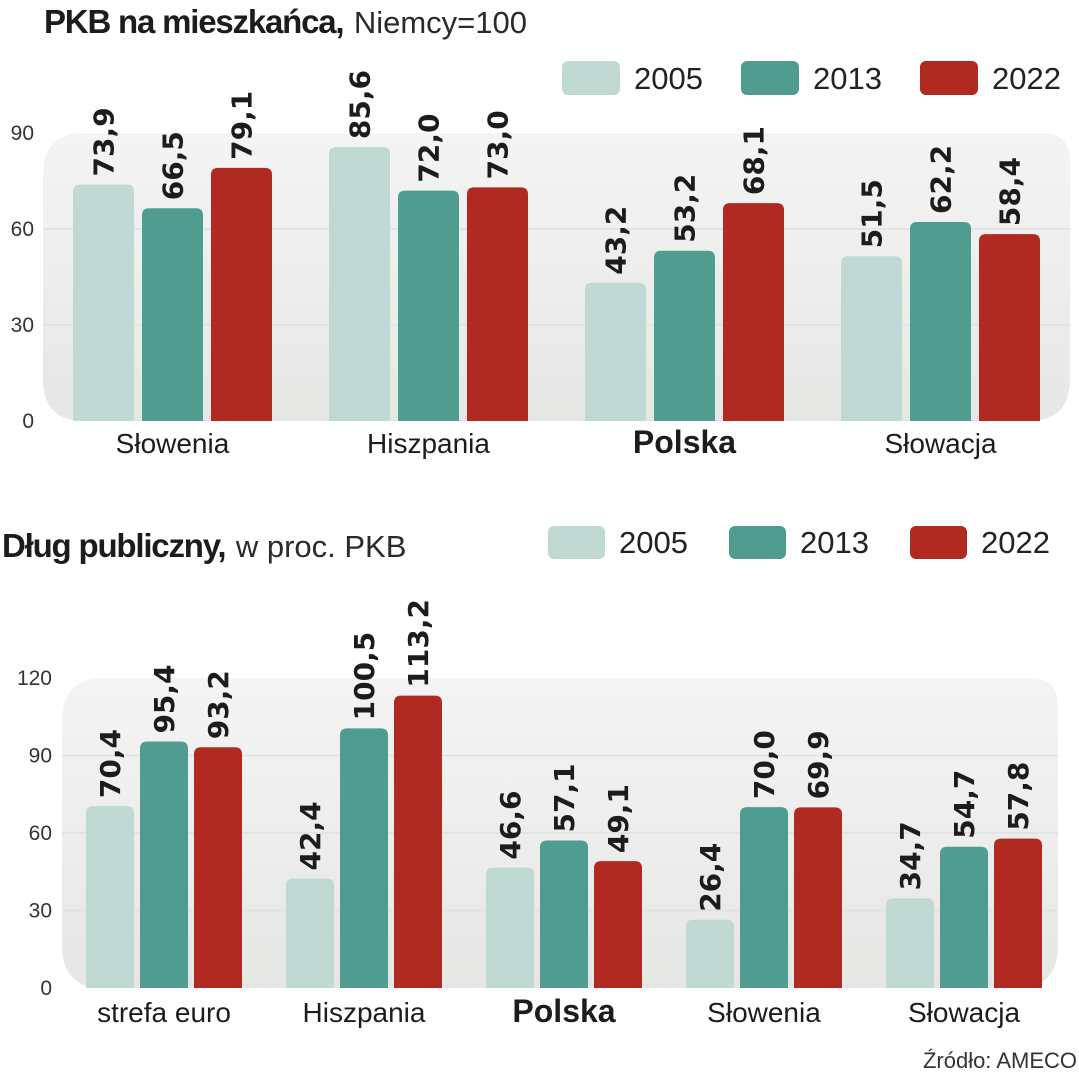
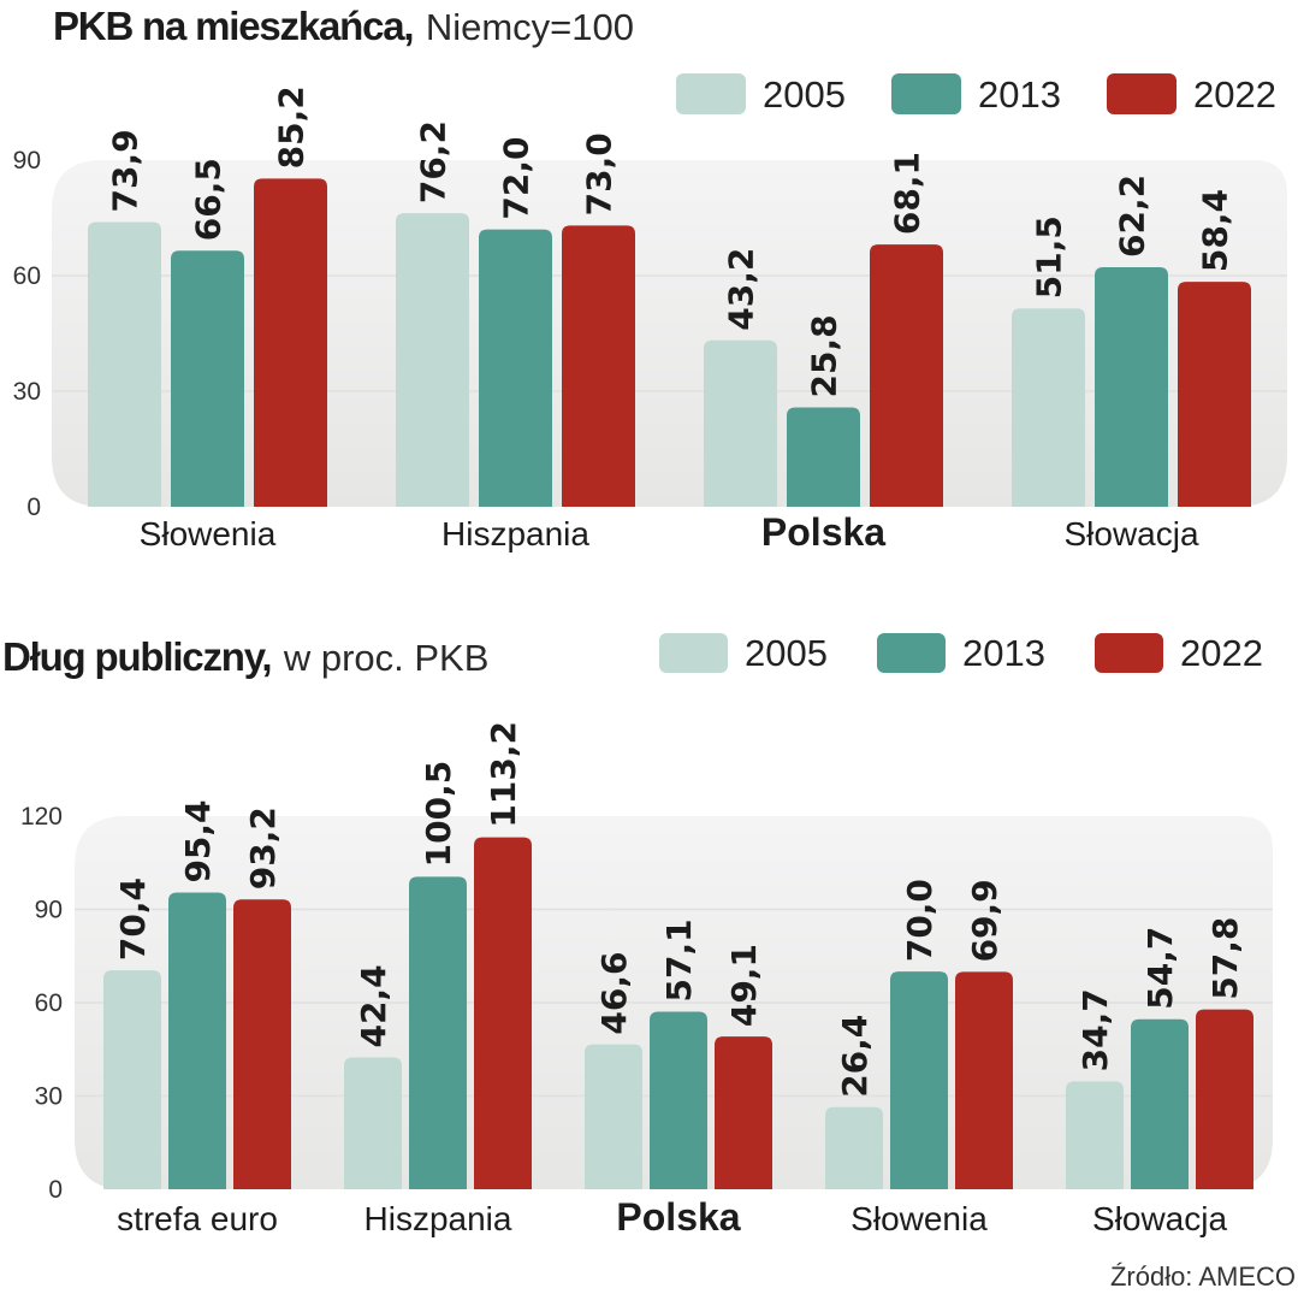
PKB na mieszkańca,/2022/Słowenia: 79,1 -> 85,2
PKB na mieszkańca,/2005/Hiszpania: 85,6 -> 76,2
PKB na mieszkańca,/2013/Polska: 53,2 -> 25,8
